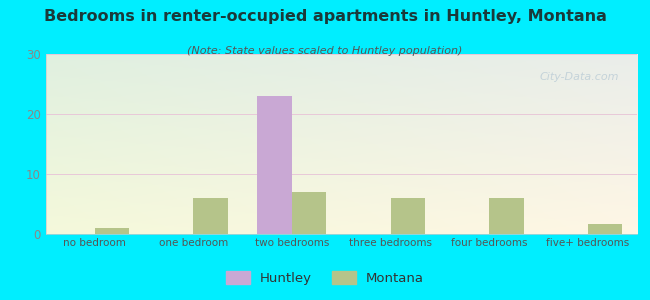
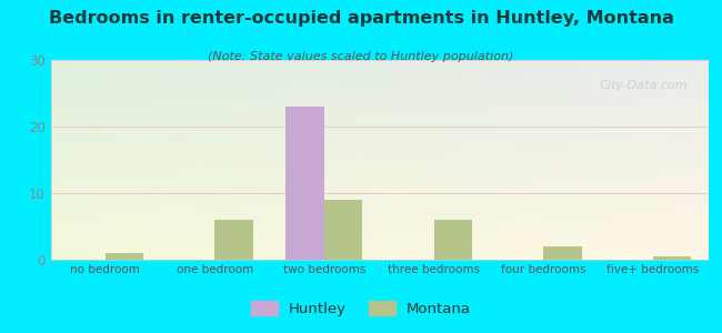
Montana/two bedrooms: 7.0 -> 9.0
Montana/four bedrooms: 6.0 -> 2.0
Montana/five+ bedrooms: 1.6 -> 0.5
